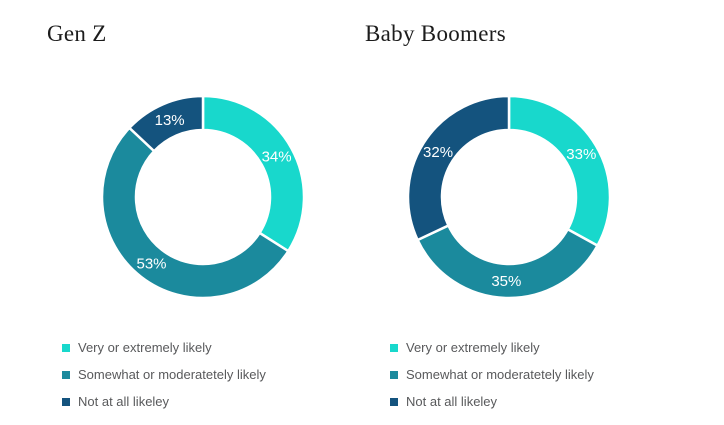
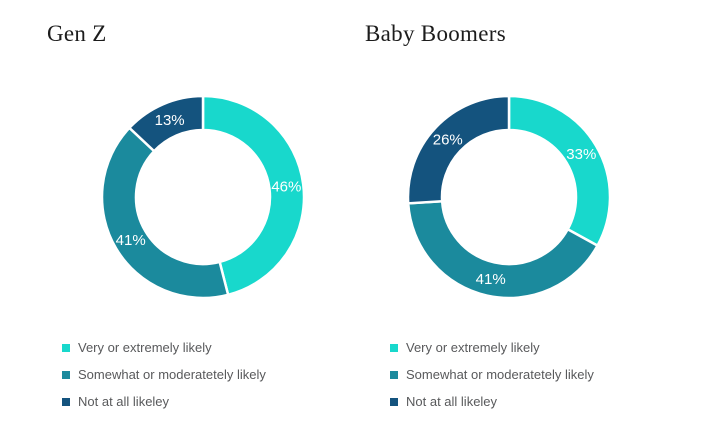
Gen Z/Very or extremely likely: 34% -> 46%
Gen Z/Somewhat or moderatetely likely: 53% -> 41%
Baby Boomers/Somewhat or moderatetely likely: 35% -> 41%
Baby Boomers/Not at all likeley: 32% -> 26%
